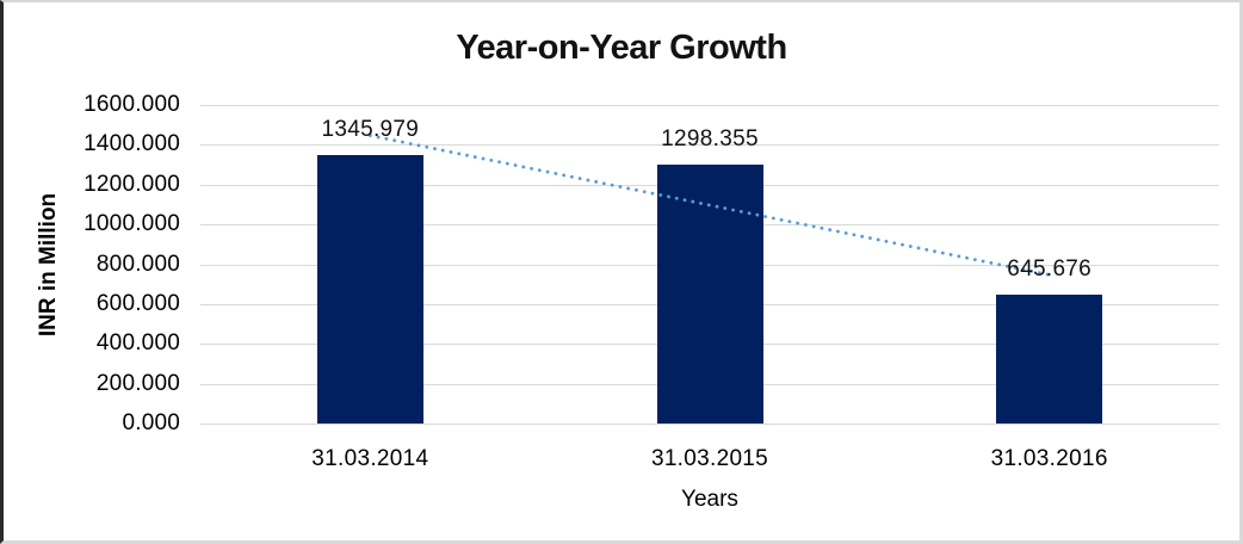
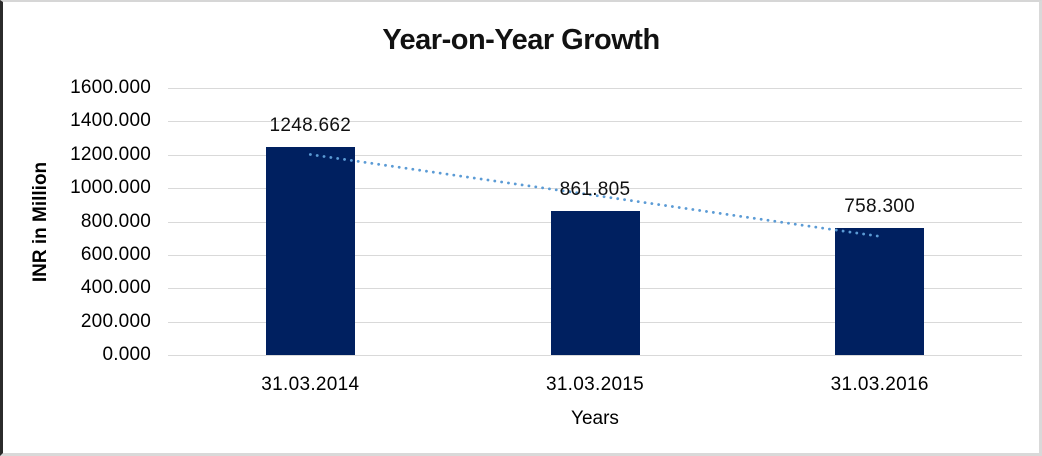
31.03.2014: 1345.979 -> 1248.662
31.03.2015: 1298.355 -> 861.805
31.03.2016: 645.676 -> 758.300
